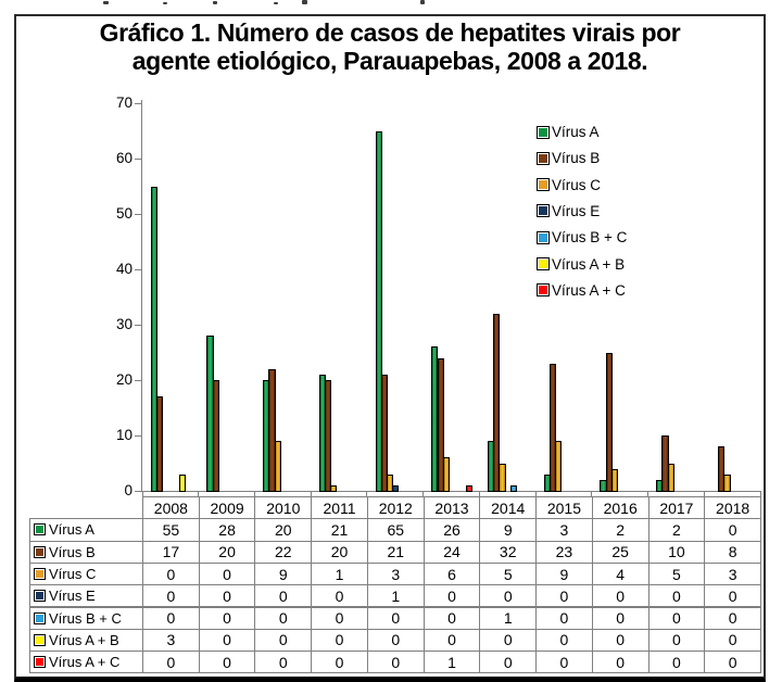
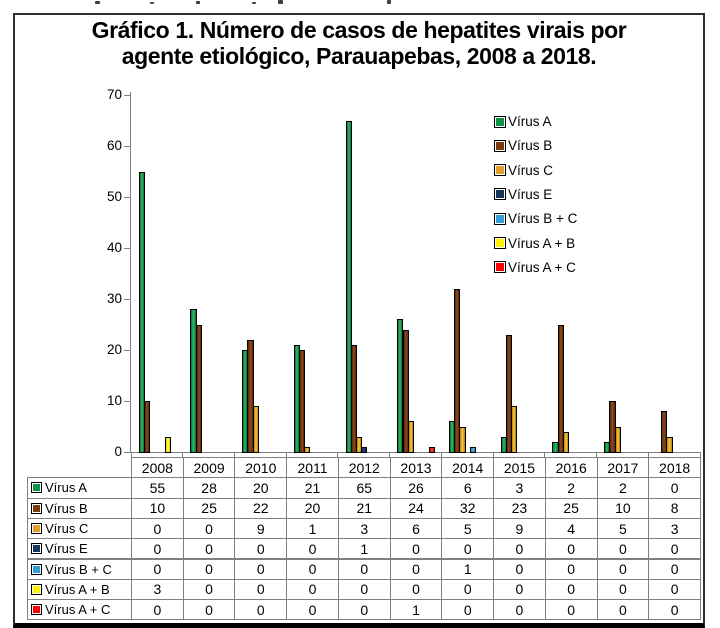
Vírus B/2008: 17 -> 10
Vírus B/2009: 20 -> 25
Vírus A/2014: 9 -> 6
